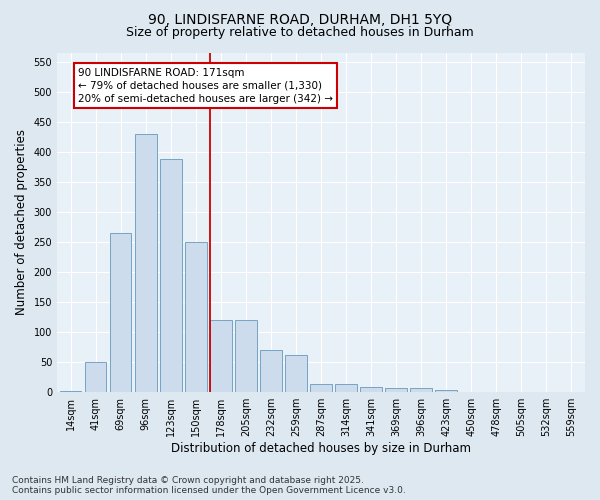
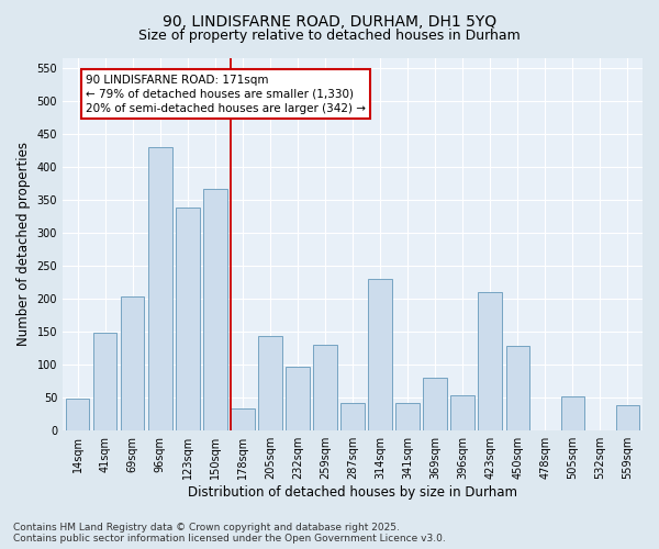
14sqm: 2 -> 48
41sqm: 50 -> 148
69sqm: 265 -> 204
123sqm: 388 -> 338
150sqm: 250 -> 366
178sqm: 120 -> 34
205sqm: 120 -> 144
232sqm: 70 -> 96
259sqm: 62 -> 130
287sqm: 13 -> 42
314sqm: 13 -> 230
341sqm: 9 -> 42
369sqm: 7 -> 80
396sqm: 7 -> 54
423sqm: 4 -> 210
450sqm: 1 -> 128
505sqm: 1 -> 52
559sqm: 1 -> 38
